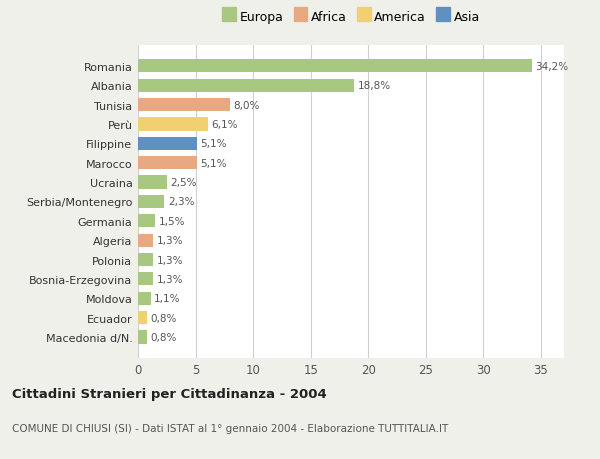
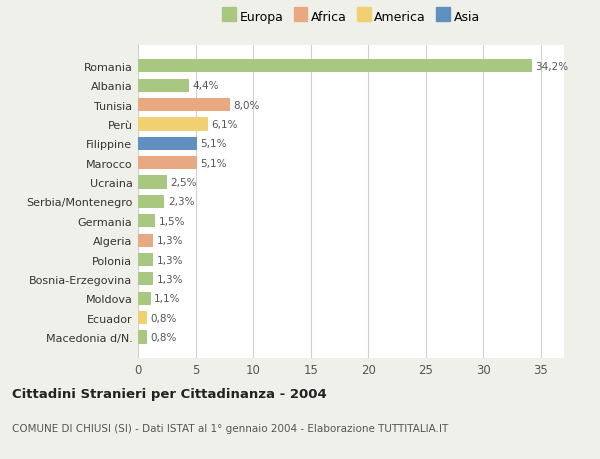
Albania: 18,8% -> 4,4%
